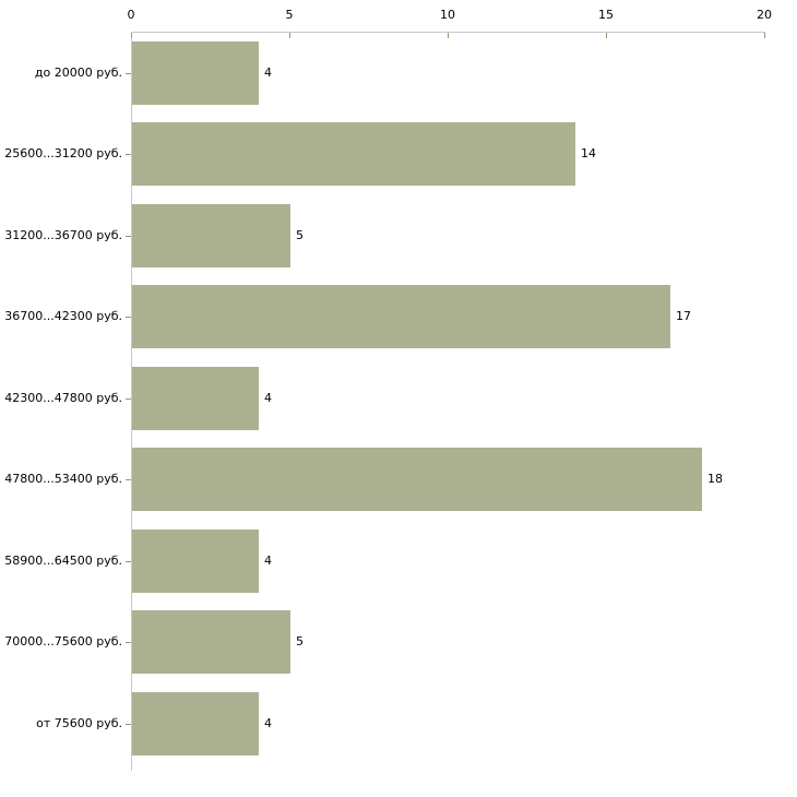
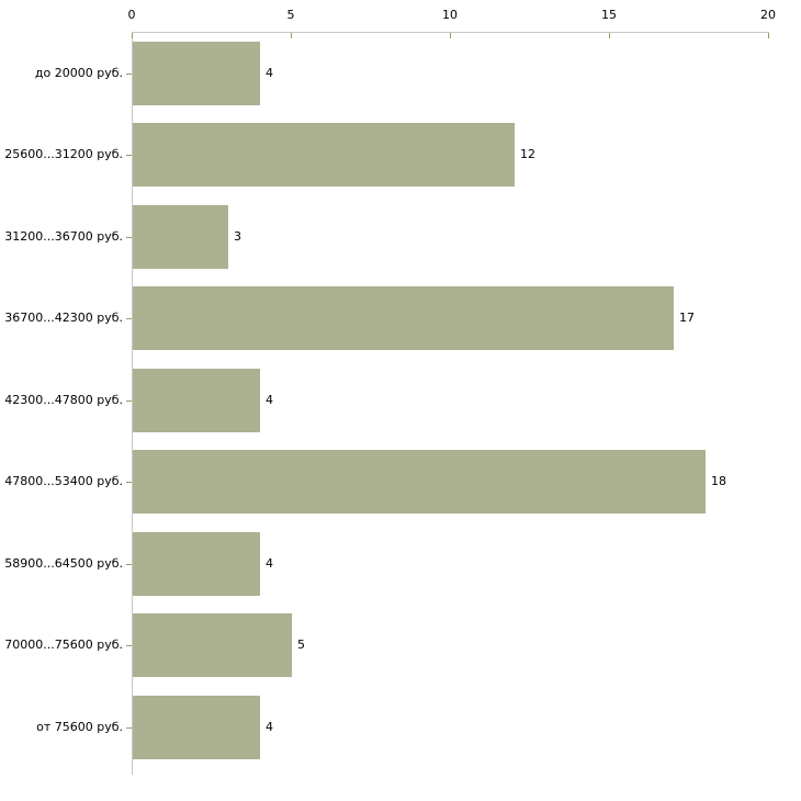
25600...31200 руб.: 14 -> 12
31200...36700 руб.: 5 -> 3
